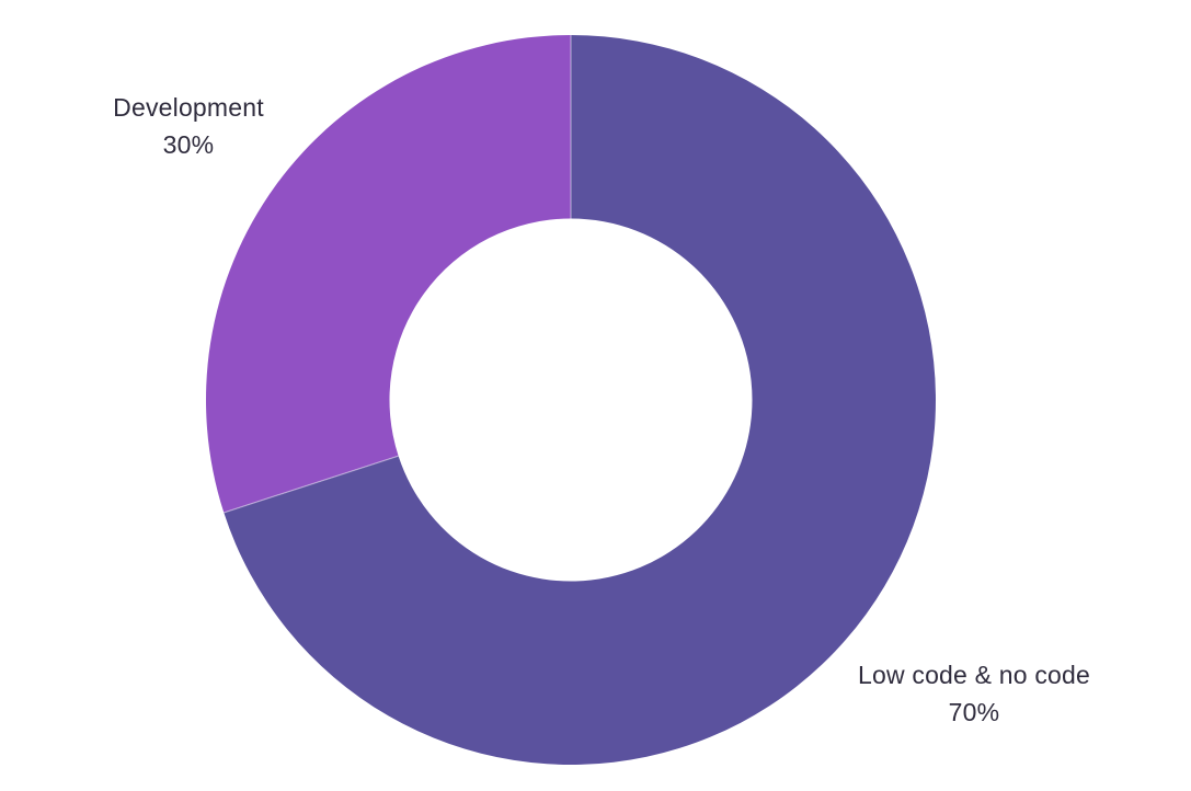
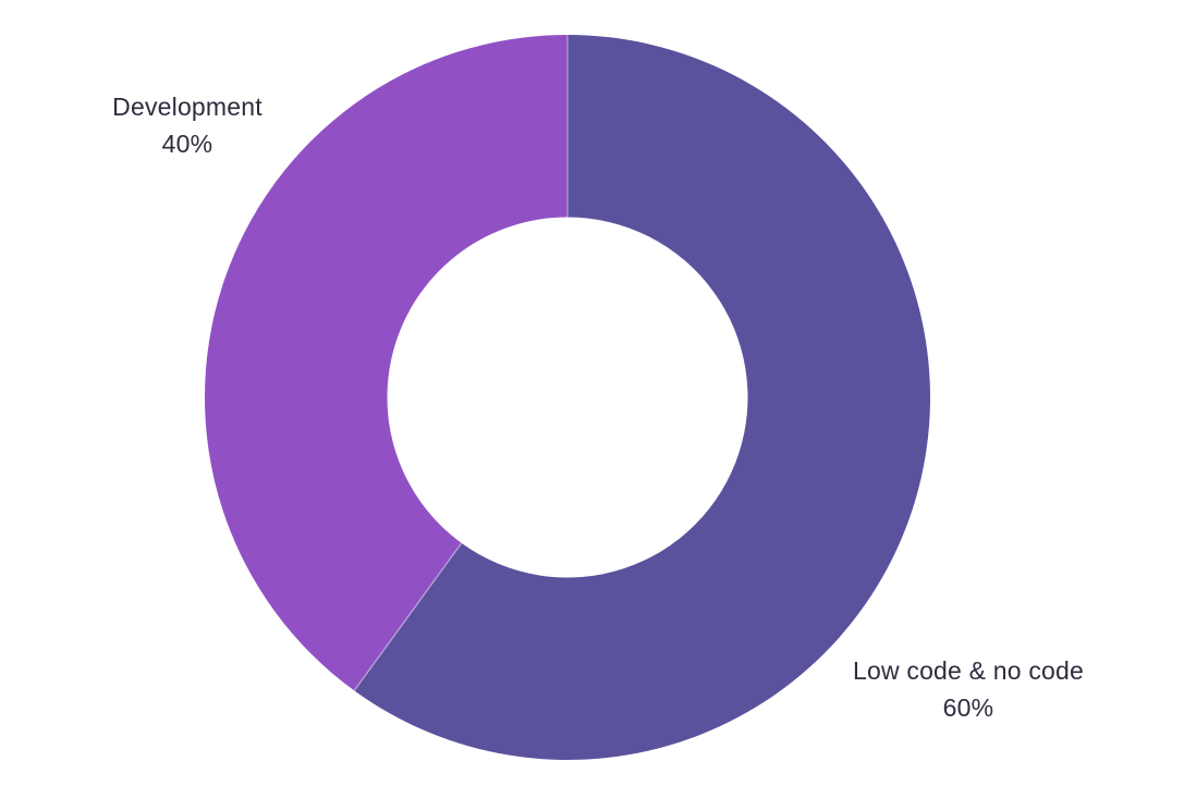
Low code & no code: 70% -> 60%
Development: 30% -> 40%
